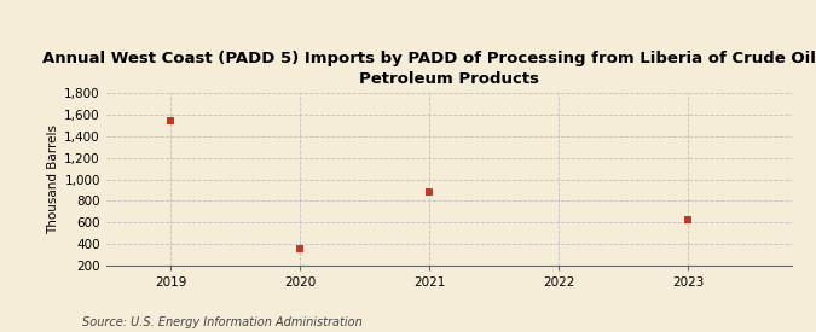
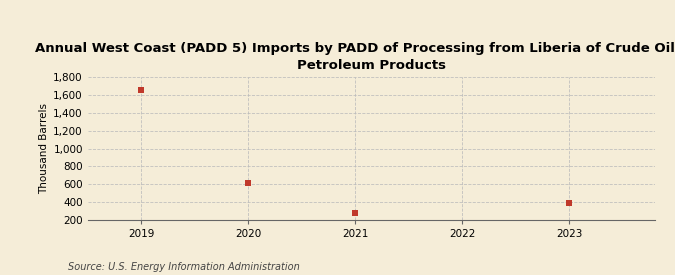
2019: 1,540 -> 1,660
2020: 360 -> 610
2021: 880 -> 280
2023: 620 -> 390
